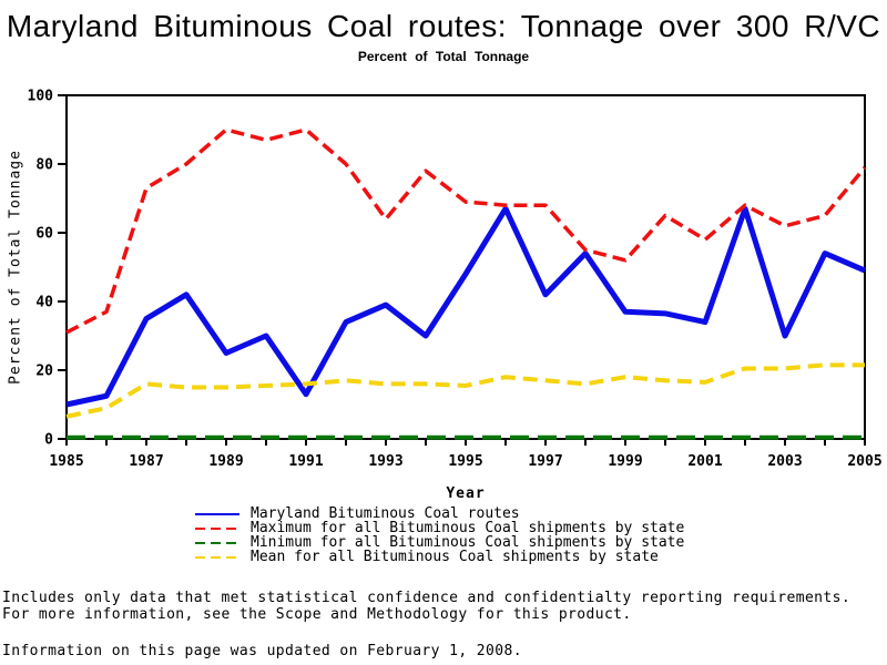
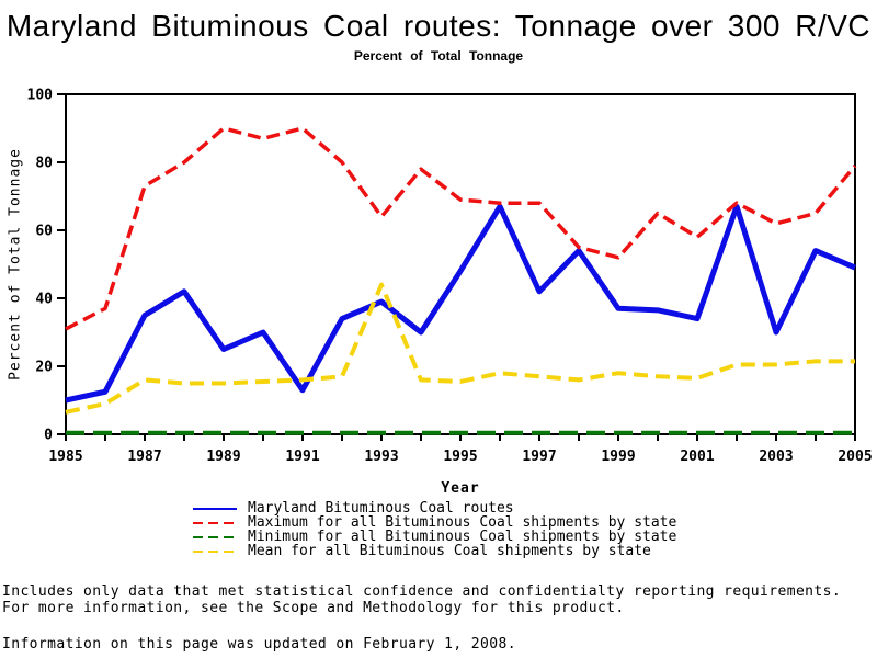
Mean for all Bituminous Coal shipments by state/1993: 16 -> 44
